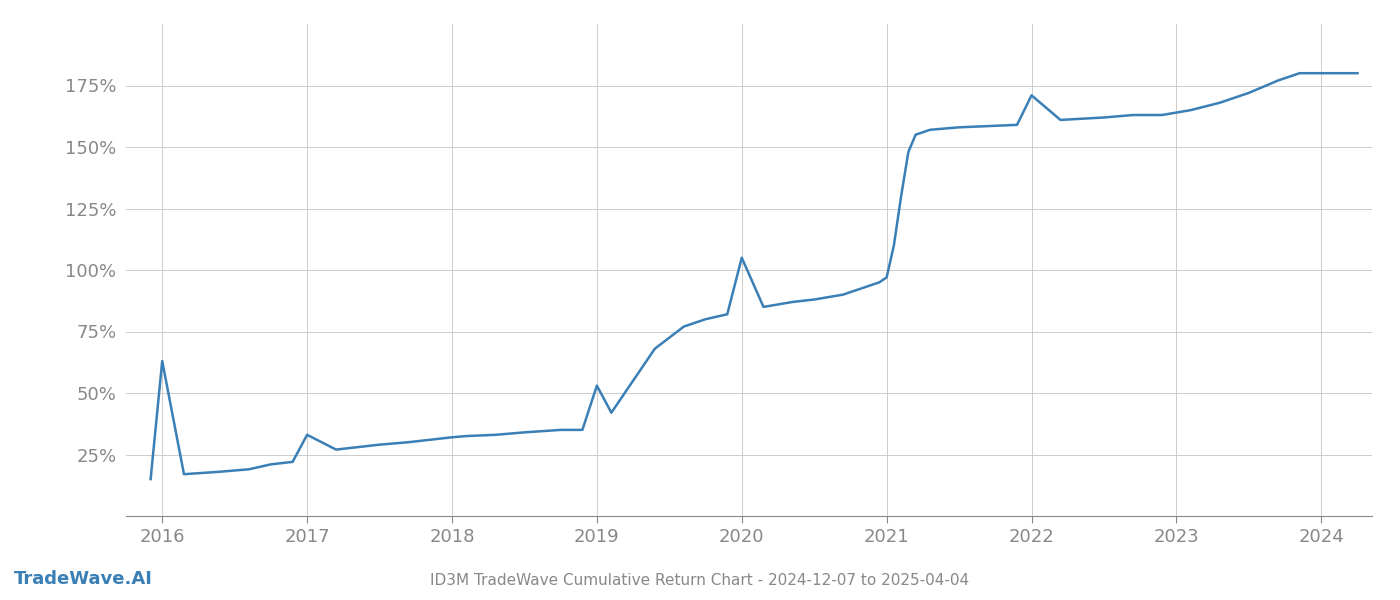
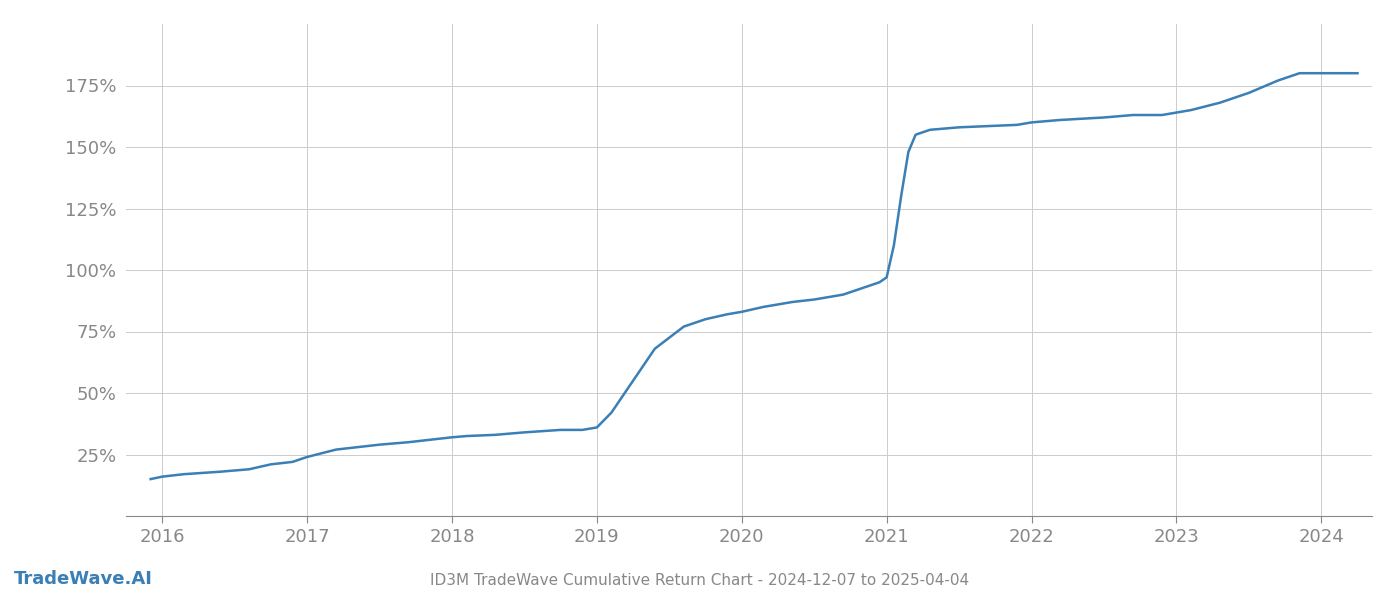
2016: 63.0% -> 16.0%
2017: 33.0% -> 24.0%
2019: 53.0% -> 36.0%
2020: 105.0% -> 83.0%
2022: 171.0% -> 160.0%
